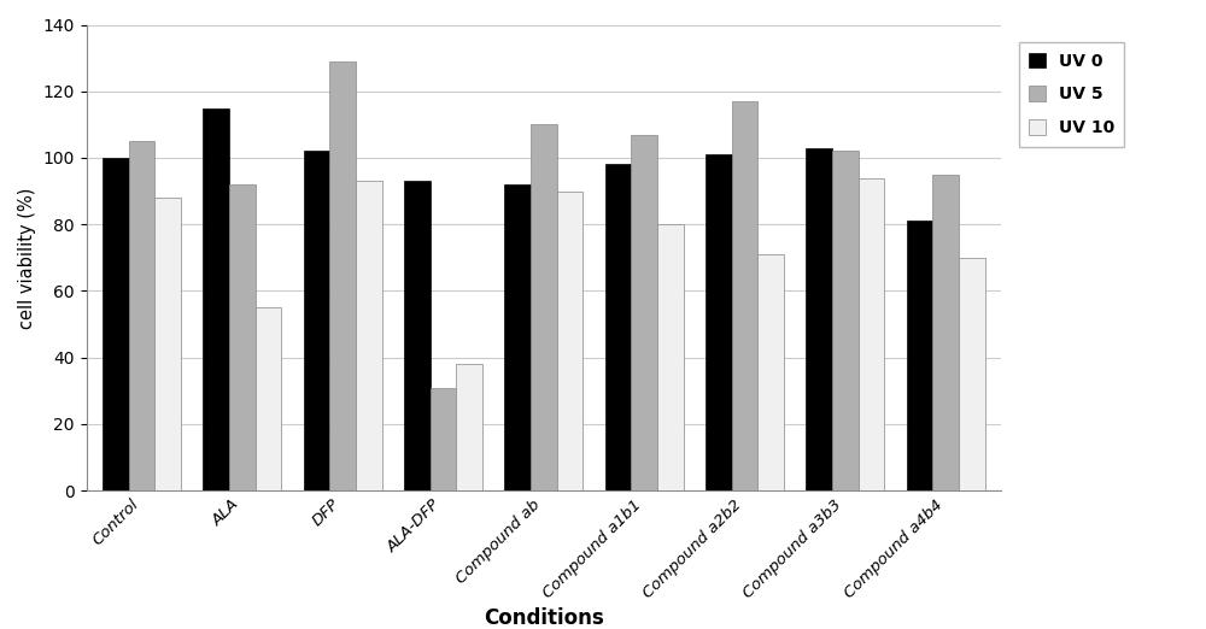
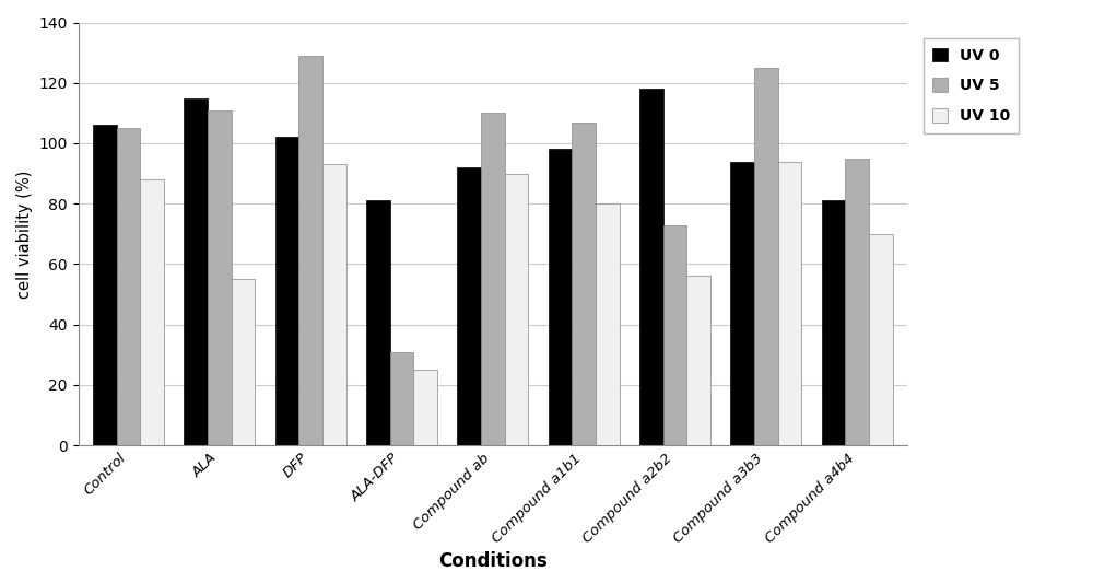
UV 0/Control: 100 -> 106
UV 5/ALA: 92 -> 111
UV 0/ALA-DFP: 93 -> 81
UV 10/ALA-DFP: 38 -> 25
UV 0/Compound a2b2: 101 -> 118
UV 5/Compound a2b2: 117 -> 73
UV 10/Compound a2b2: 71 -> 56
UV 0/Compound a3b3: 103 -> 94
UV 5/Compound a3b3: 102 -> 125
